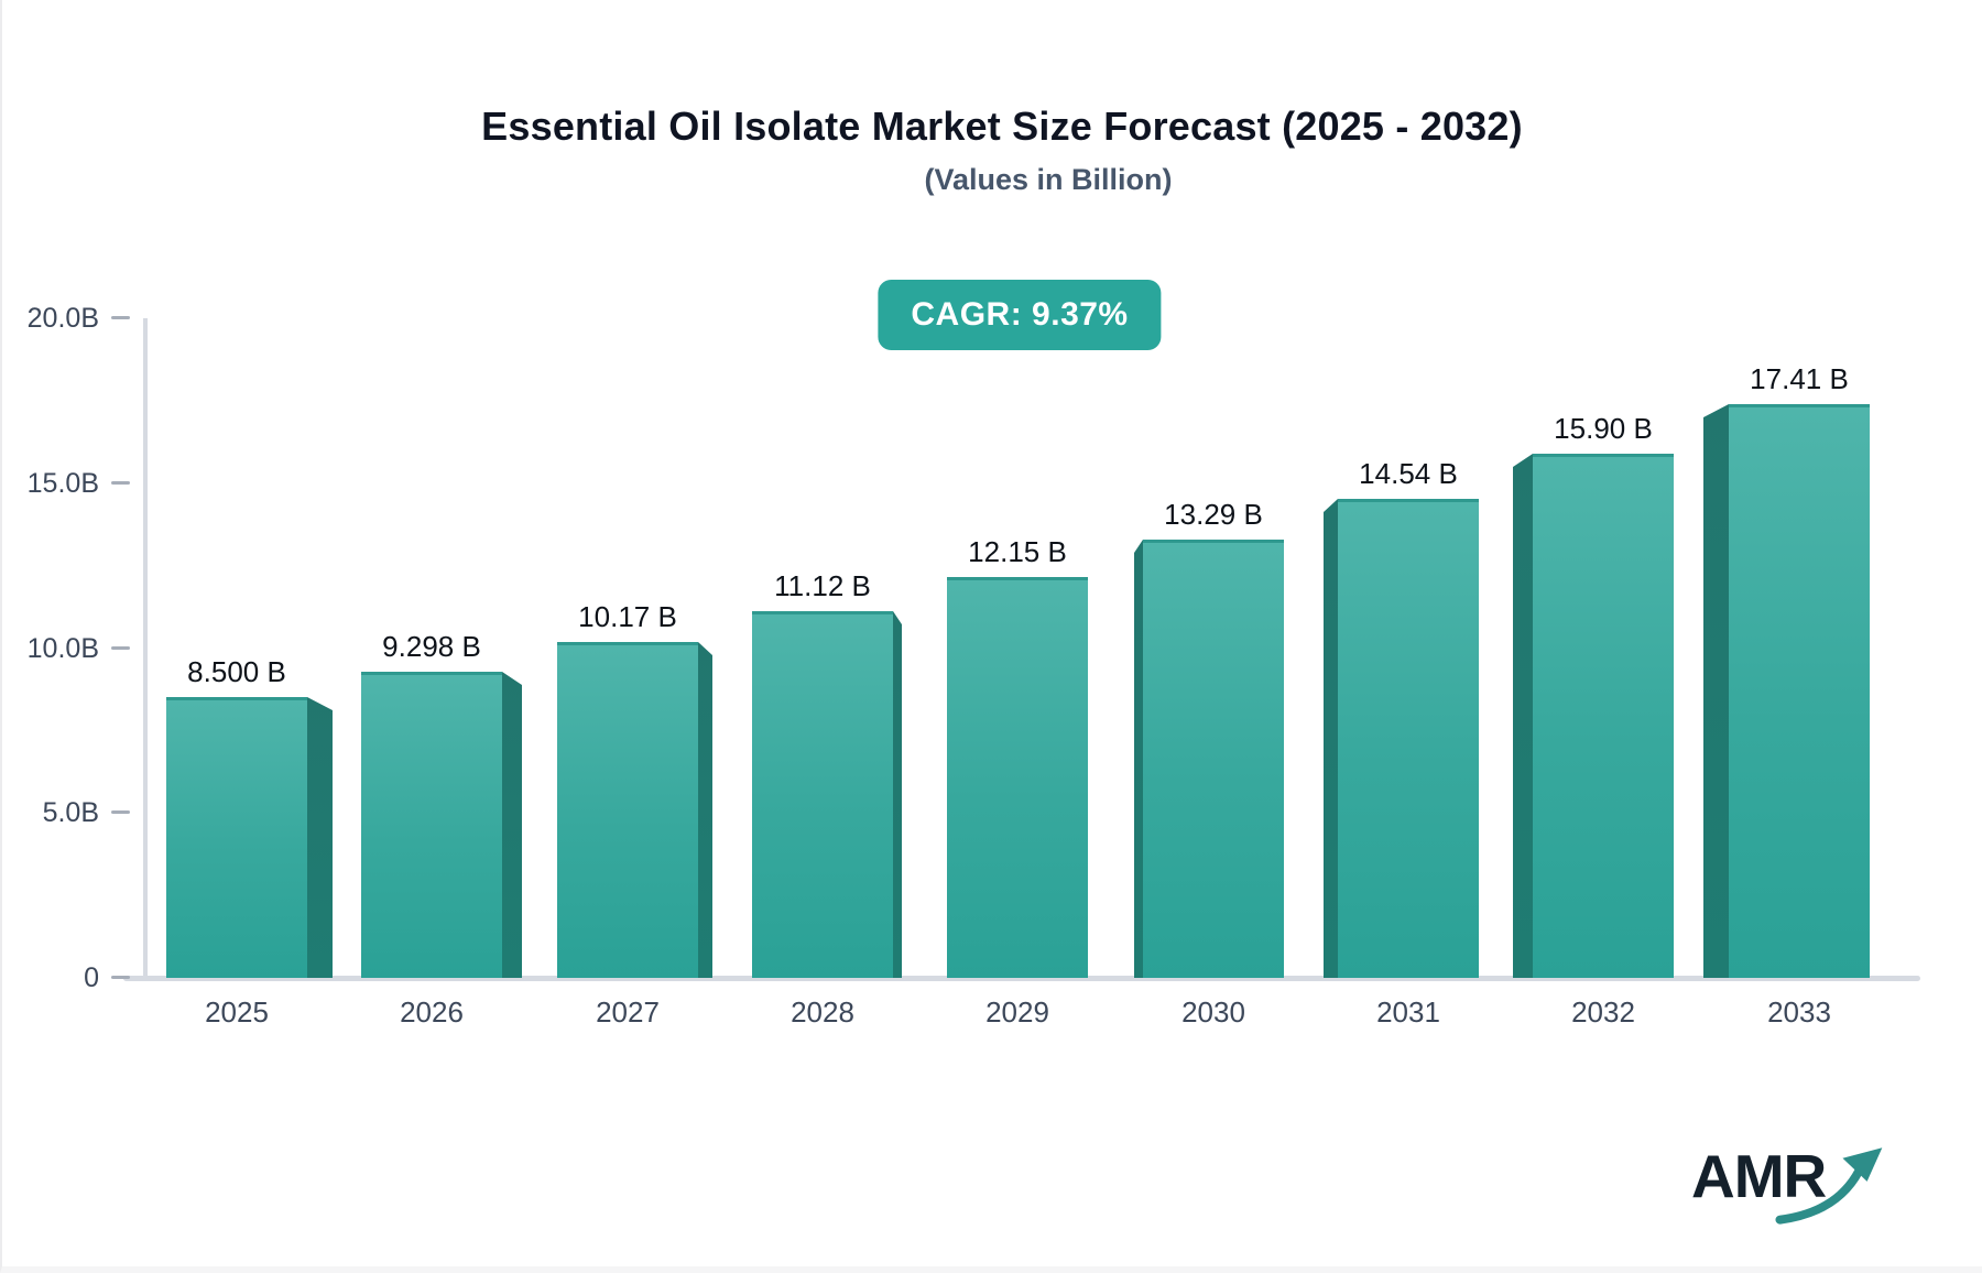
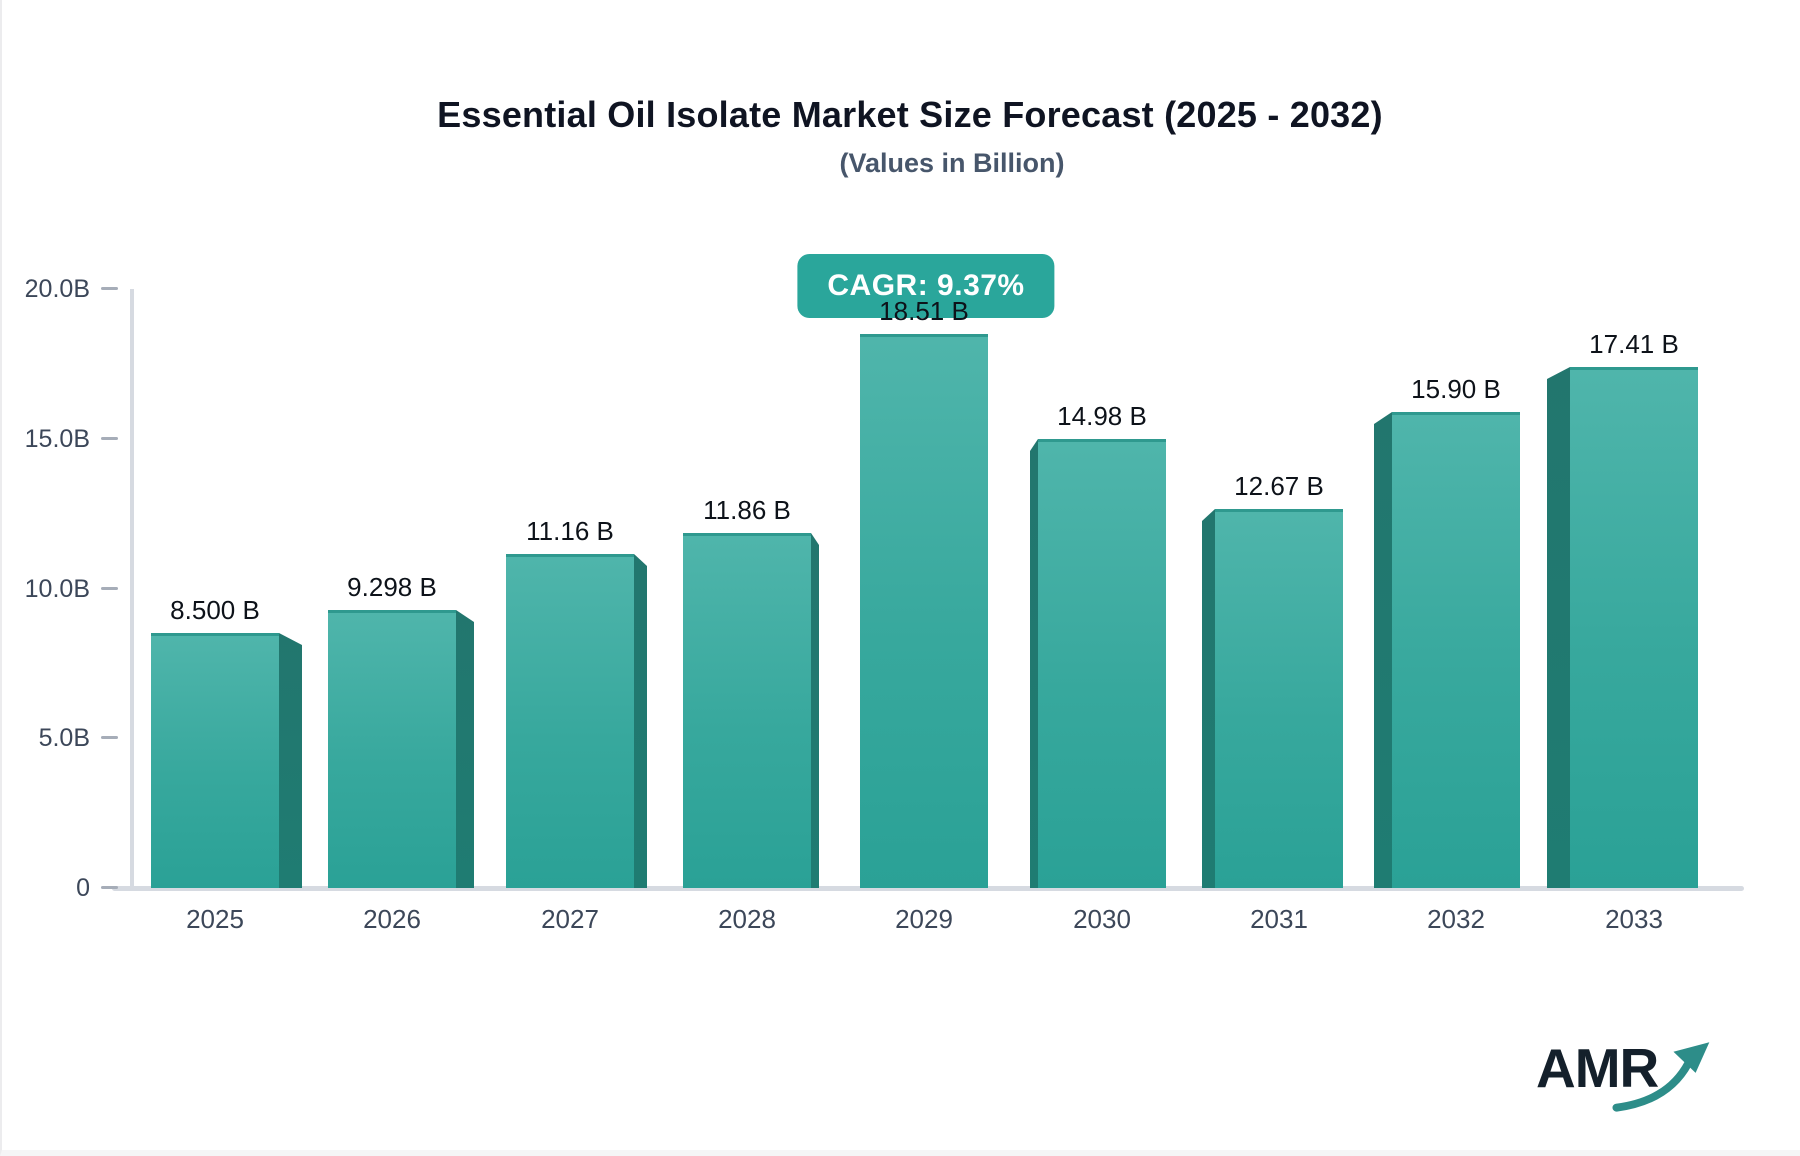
2027: 10.17 -> 11.16
2028: 11.12 -> 11.86
2029: 12.15 -> 18.51
2030: 13.29 -> 14.98
2031: 14.54 -> 12.67
